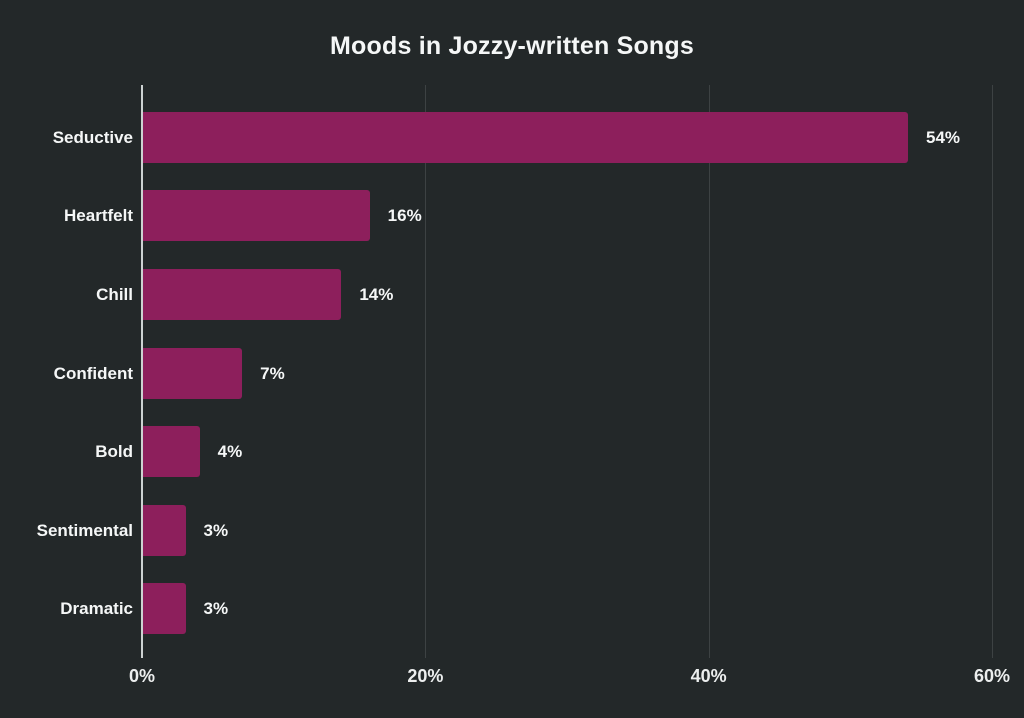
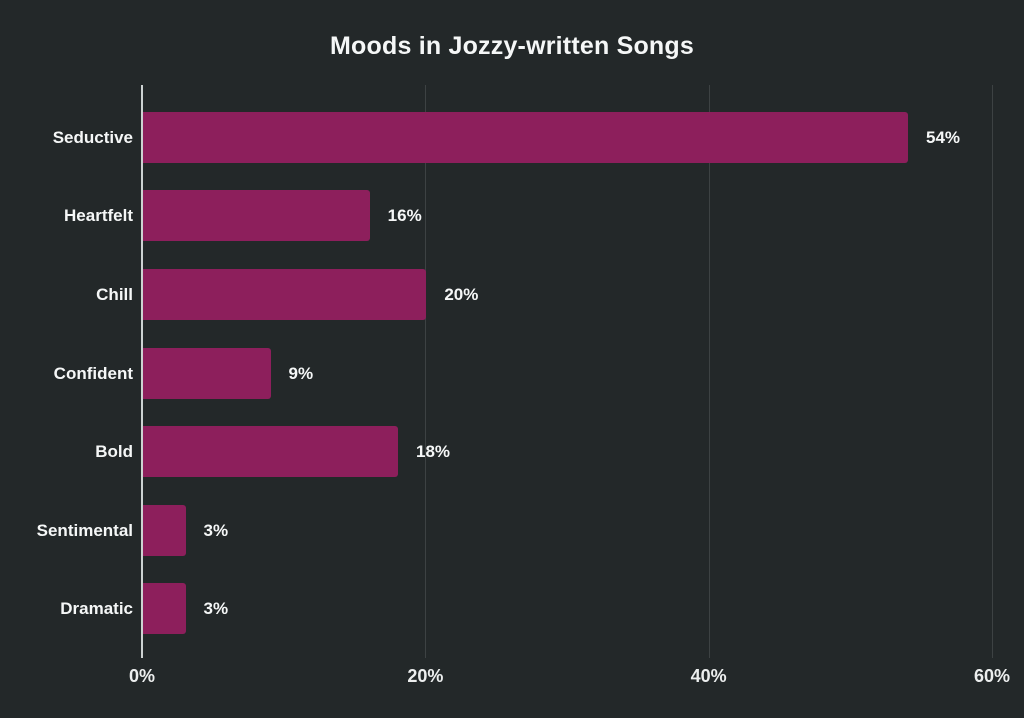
Chill: 14% -> 20%
Confident: 7% -> 9%
Bold: 4% -> 18%
